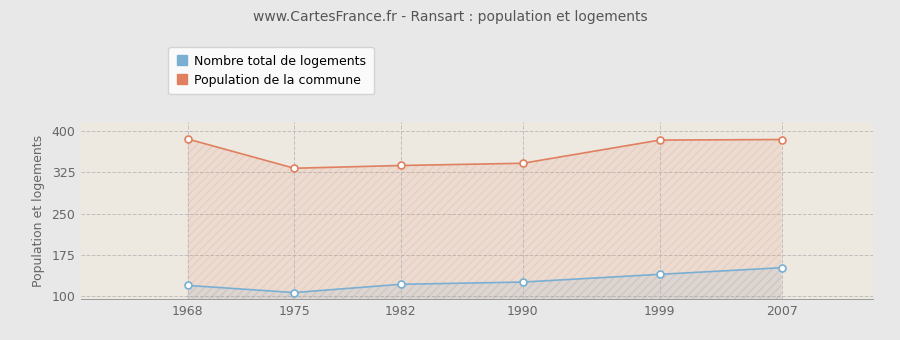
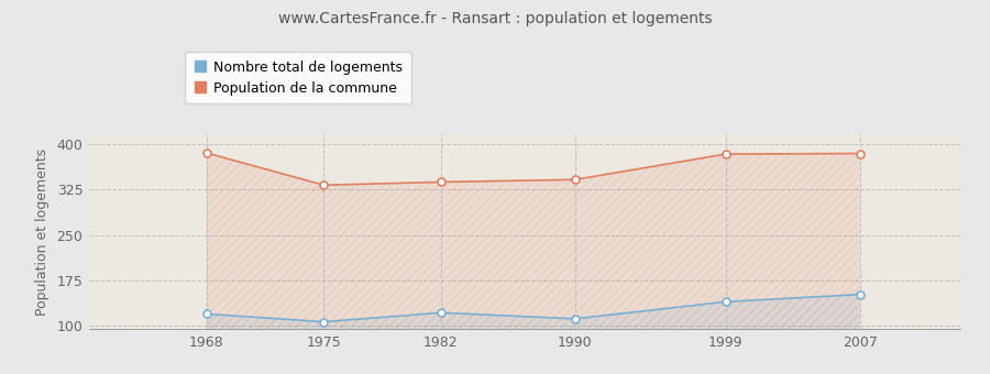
Nombre total de logements/1990: 126 -> 112
